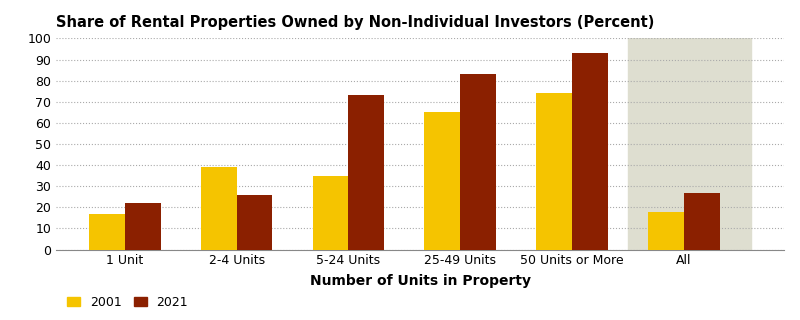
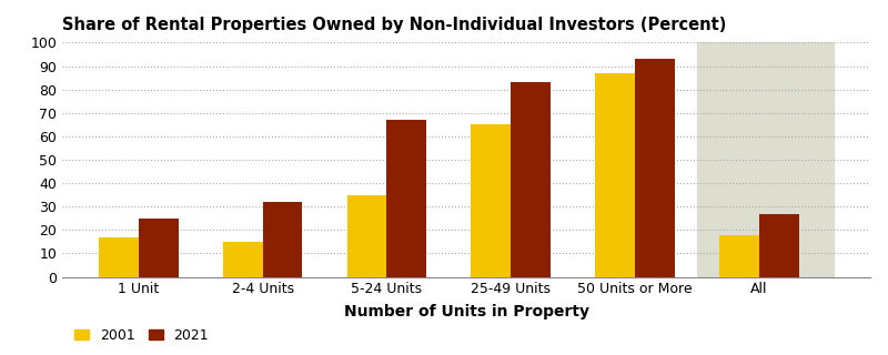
2021/1 Unit: 22 -> 25
2001/2-4 Units: 39 -> 15
2021/2-4 Units: 26 -> 32
2021/5-24 Units: 73 -> 67
2001/50 Units or More: 74 -> 87
